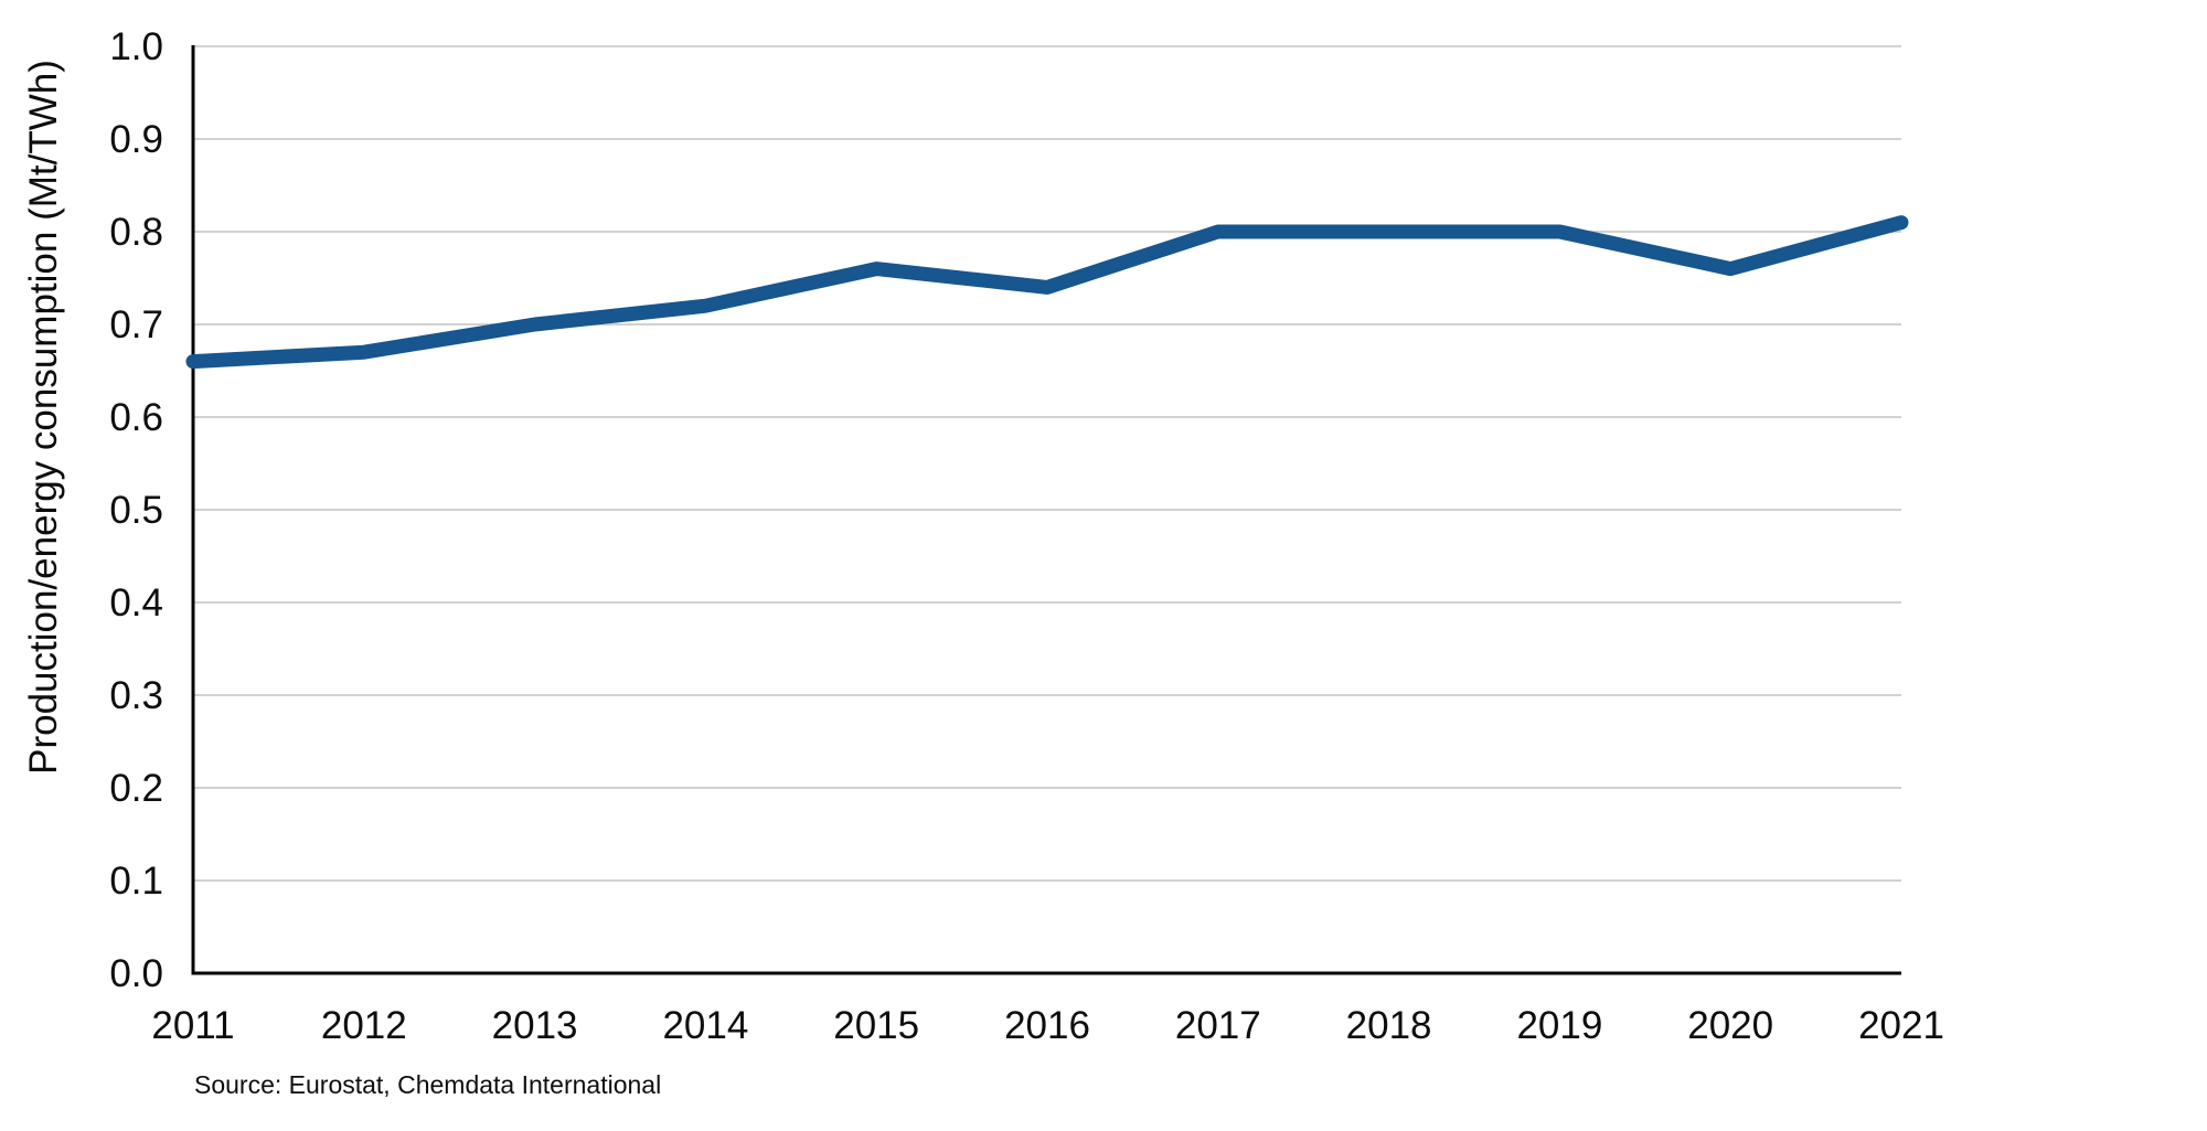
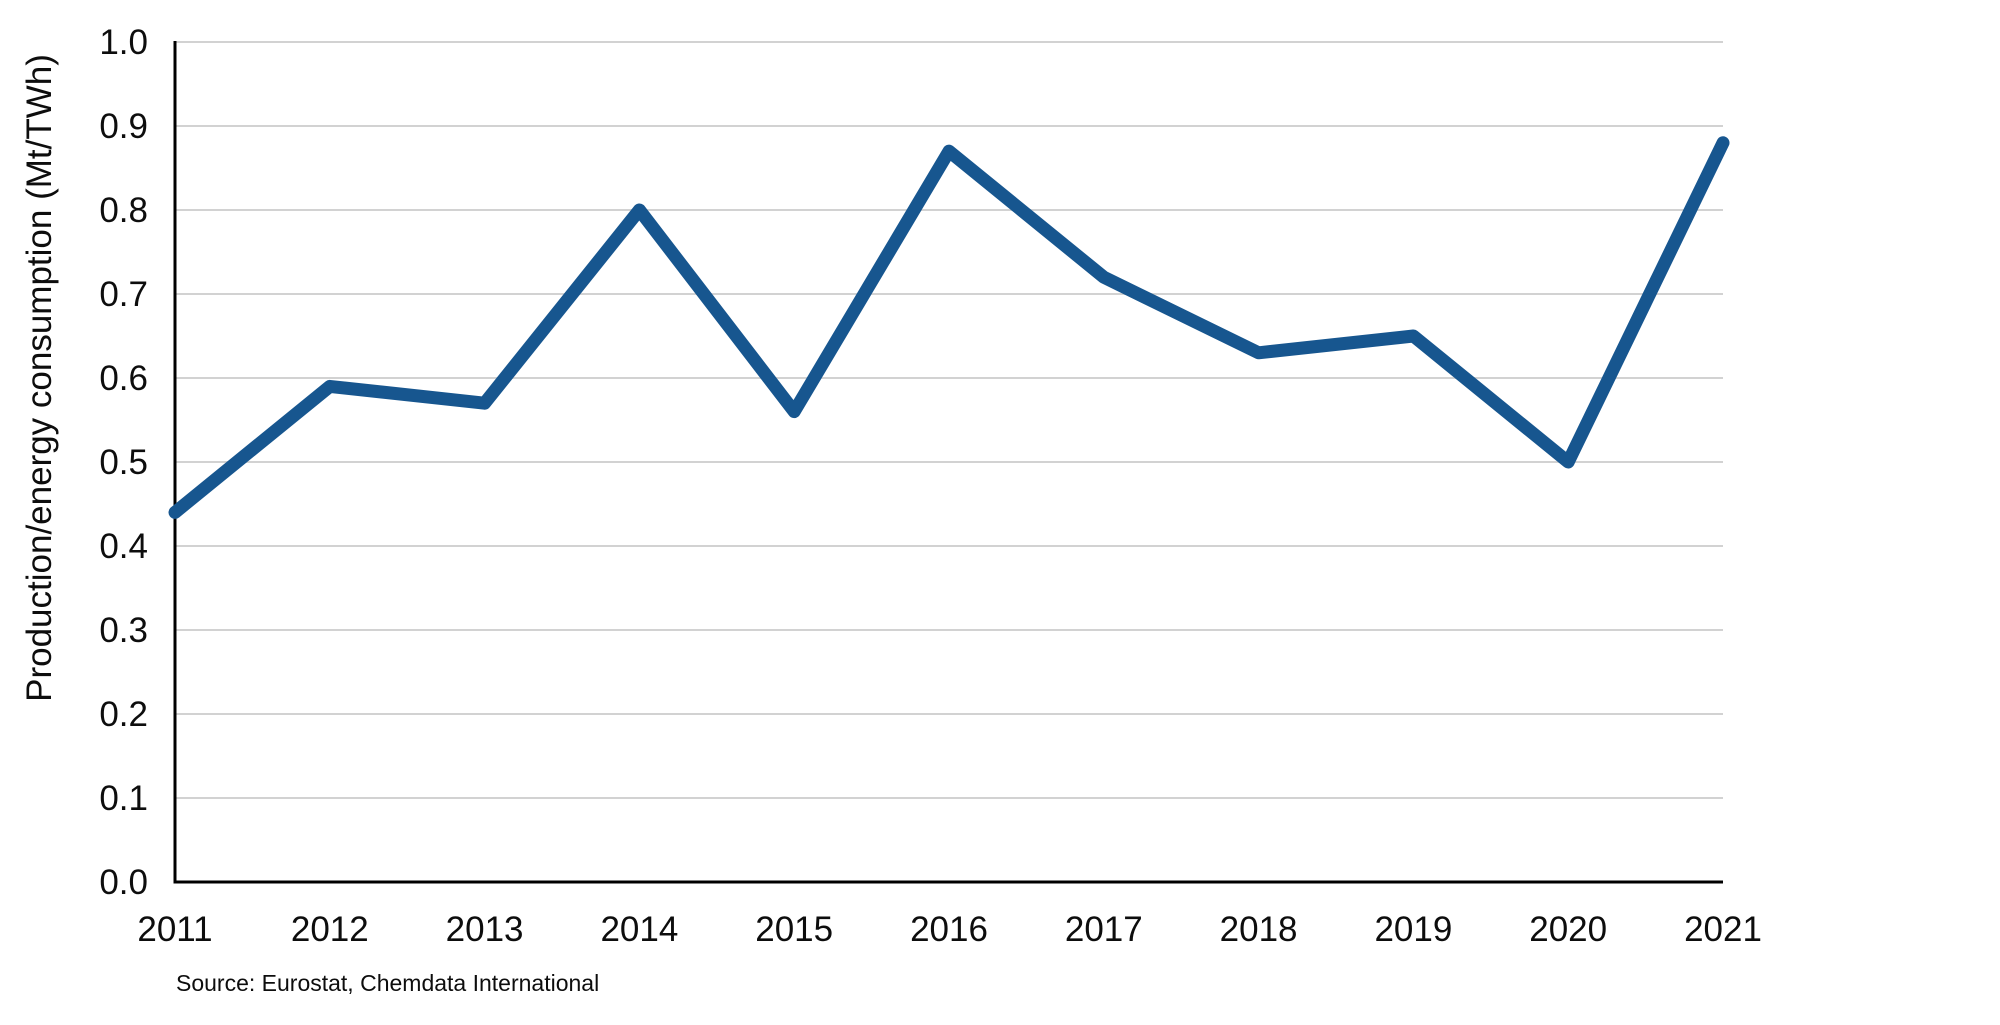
2011: 0.66 -> 0.44
2012: 0.67 -> 0.59
2013: 0.70 -> 0.57
2014: 0.72 -> 0.80
2015: 0.76 -> 0.56
2016: 0.74 -> 0.87
2017: 0.80 -> 0.72
2018: 0.80 -> 0.63
2019: 0.80 -> 0.65
2020: 0.76 -> 0.50
2021: 0.81 -> 0.88
